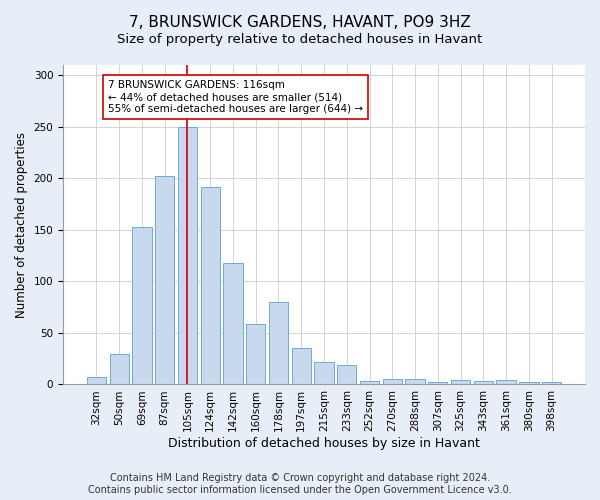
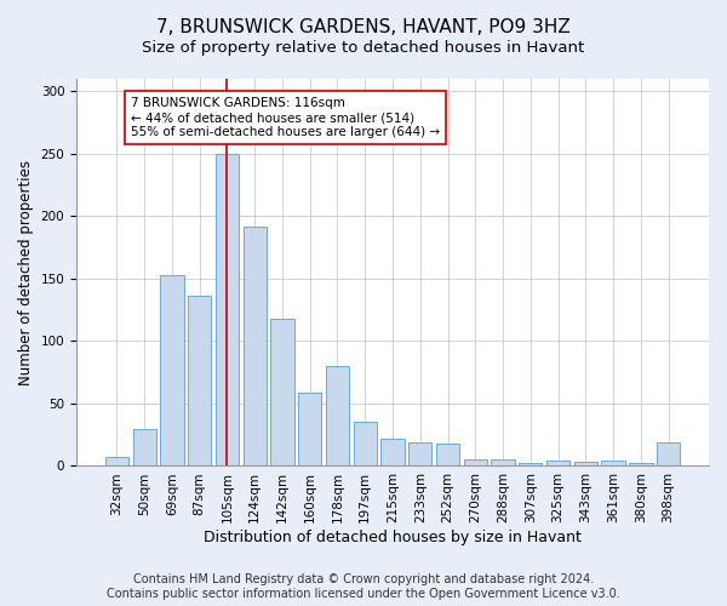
87sqm: 202 -> 136
252sqm: 3 -> 18
398sqm: 2 -> 19
